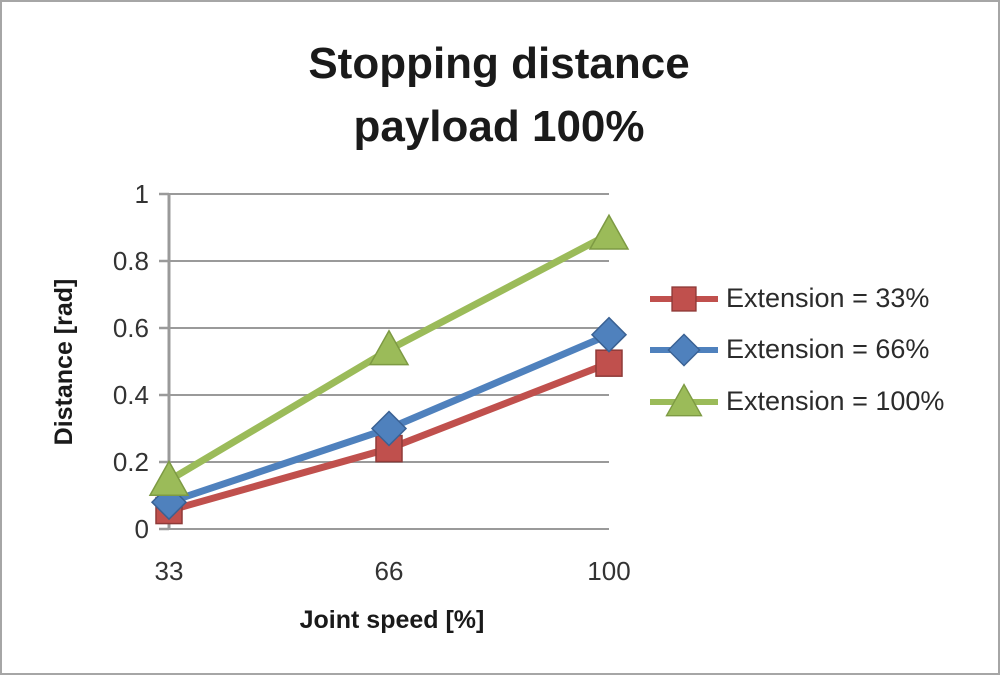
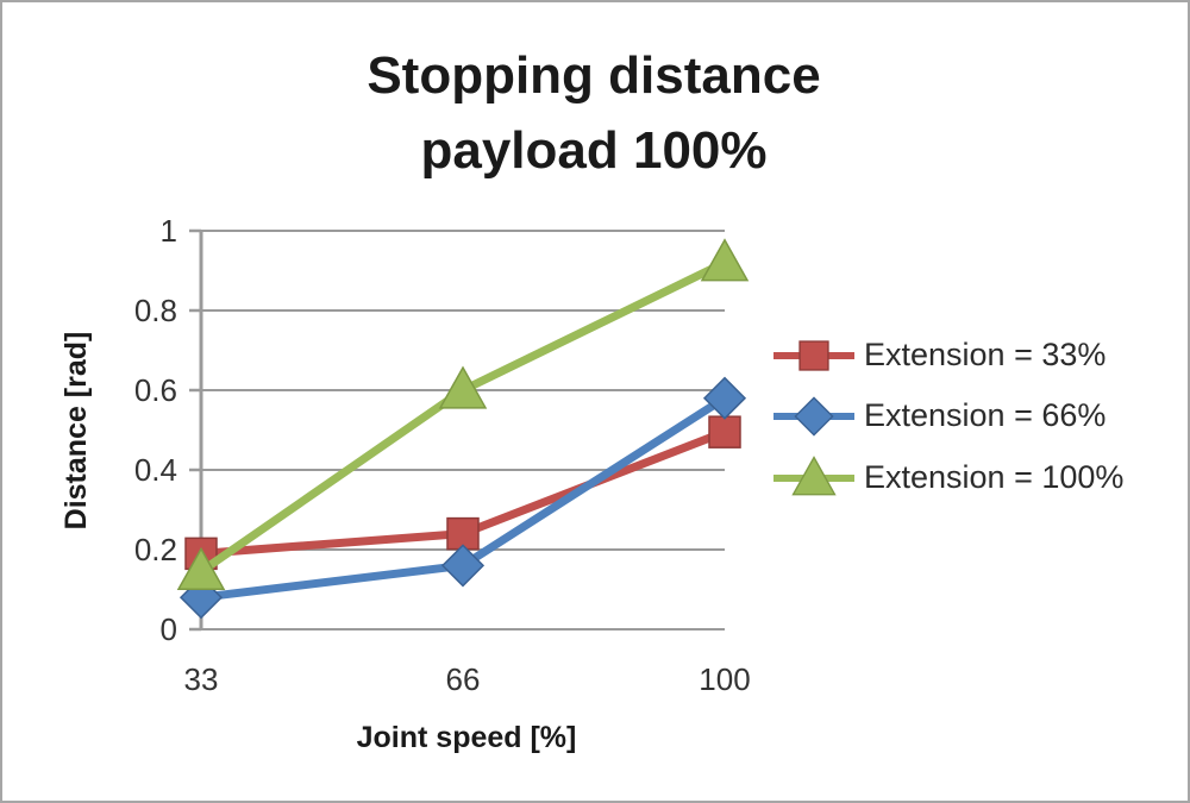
Extension = 33%/33: 0.06 -> 0.19
Extension = 66%/66: 0.30 -> 0.16
Extension = 100%/66: 0.54 -> 0.60
Extension = 100%/100: 0.88 -> 0.92
